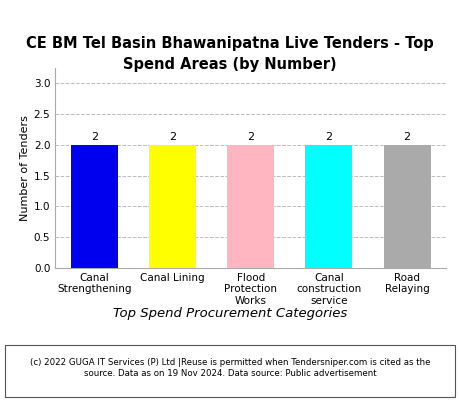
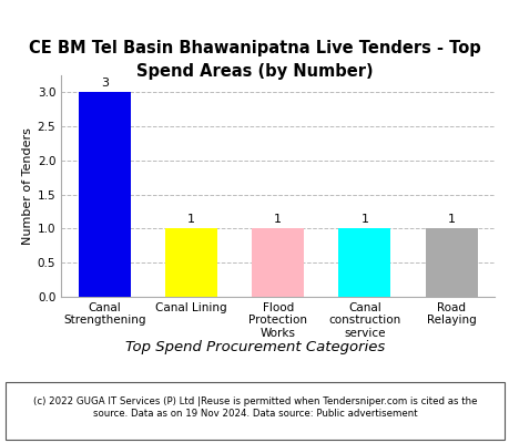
Canal Strengthening: 2 -> 3
Canal Lining: 2 -> 1
Flood Protection Works: 2 -> 1
Canal construction service: 2 -> 1
Road Relaying: 2 -> 1
